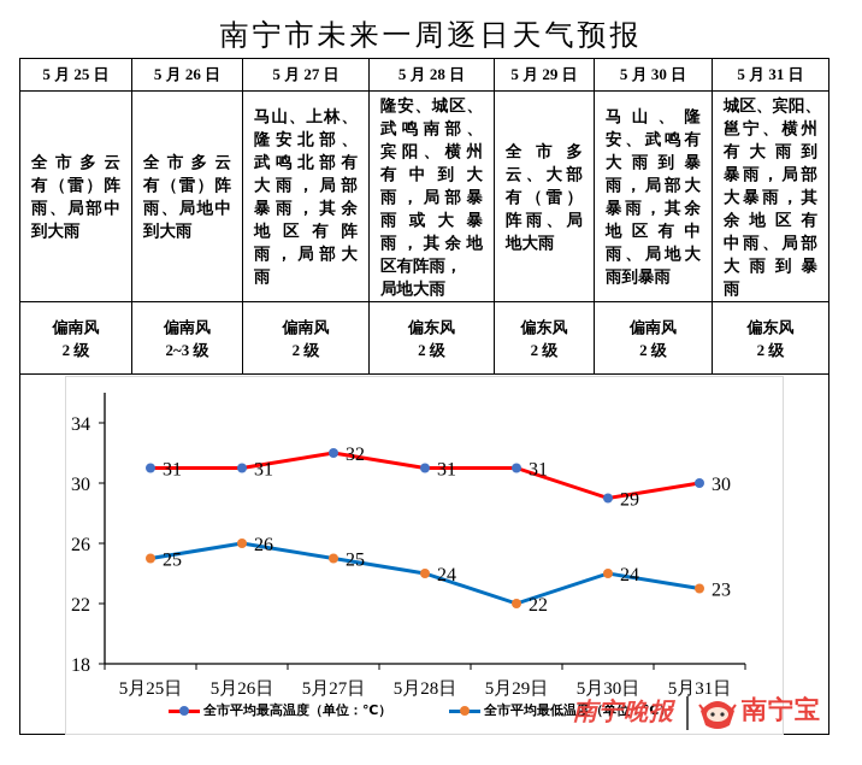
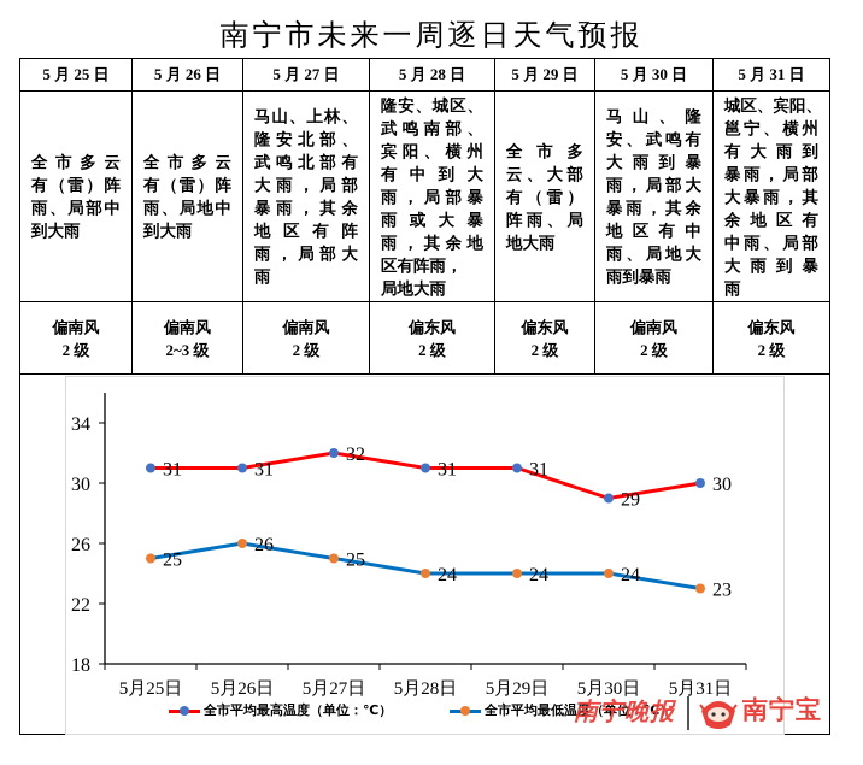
全市平均最低温度（单位：℃）/5月29日: 22 -> 24
